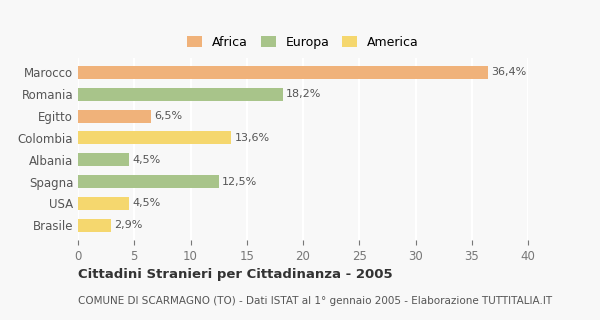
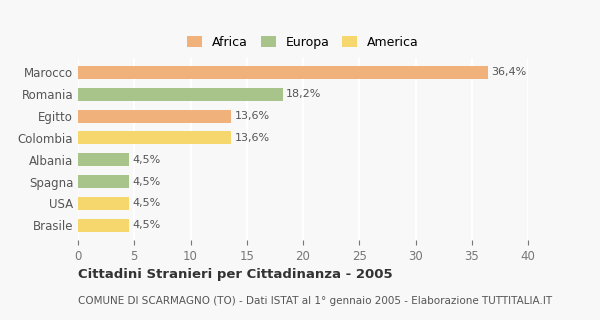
Egitto: 6,5% -> 13,6%
Spagna: 12,5% -> 4,5%
Brasile: 2,9% -> 4,5%
